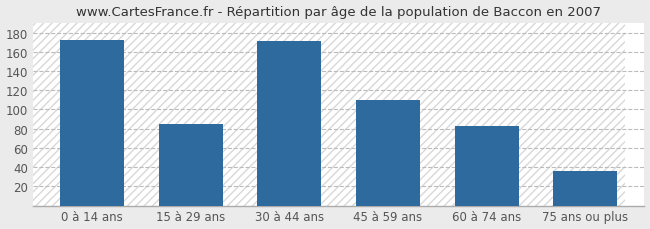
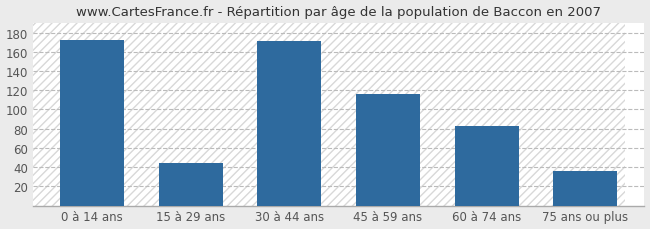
15 à 29 ans: 85 -> 44
45 à 59 ans: 110 -> 116
